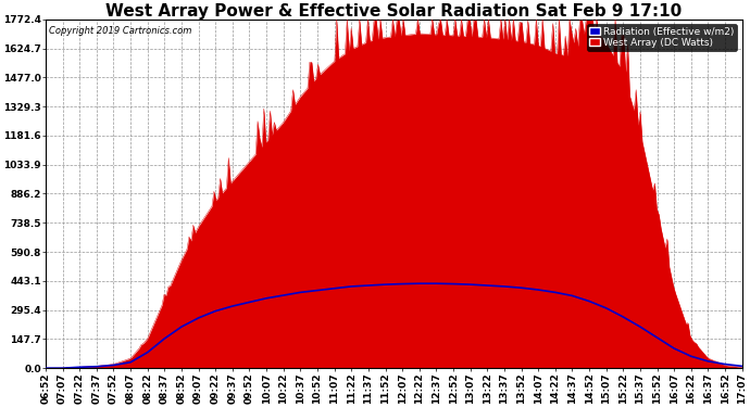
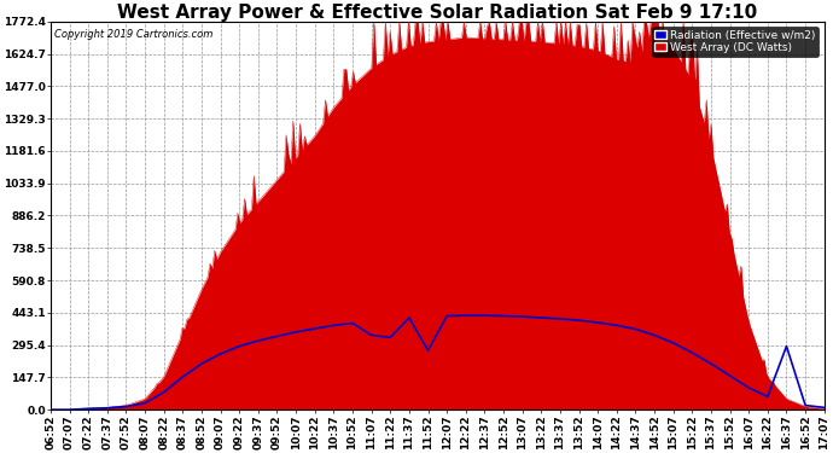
Radiation (Effective w/m2)/11:07: 400 -> 340
Radiation (Effective w/m2)/11:22: 420 -> 330
Radiation (Effective w/m2)/11:52: 420 -> 270
Radiation (Effective w/m2)/16:37: 40 -> 290
